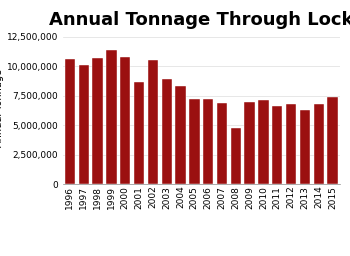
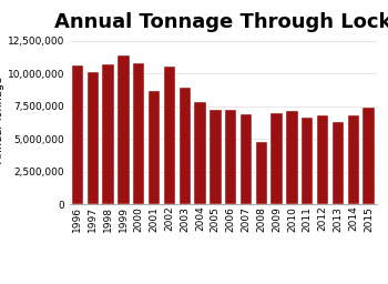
2004: 8,300,000 -> 7,800,000
